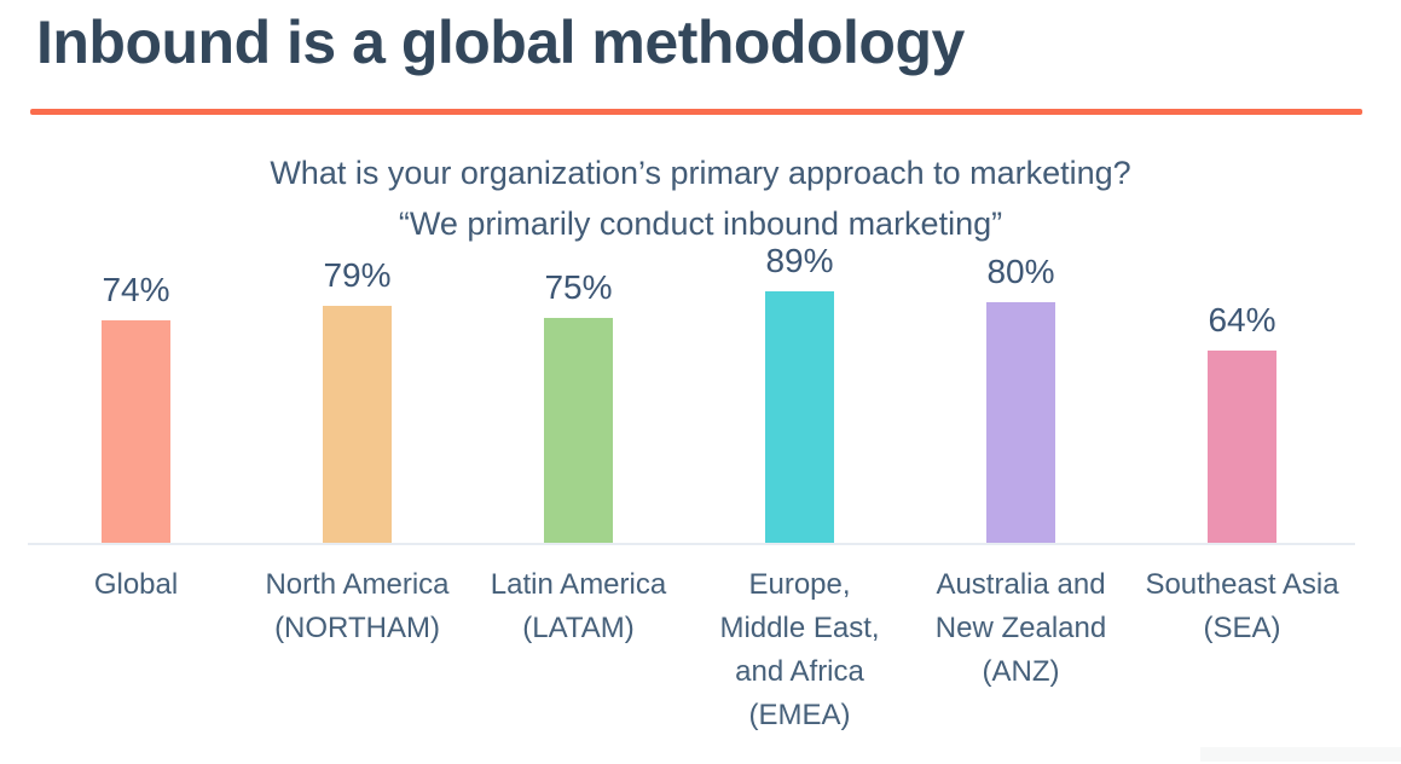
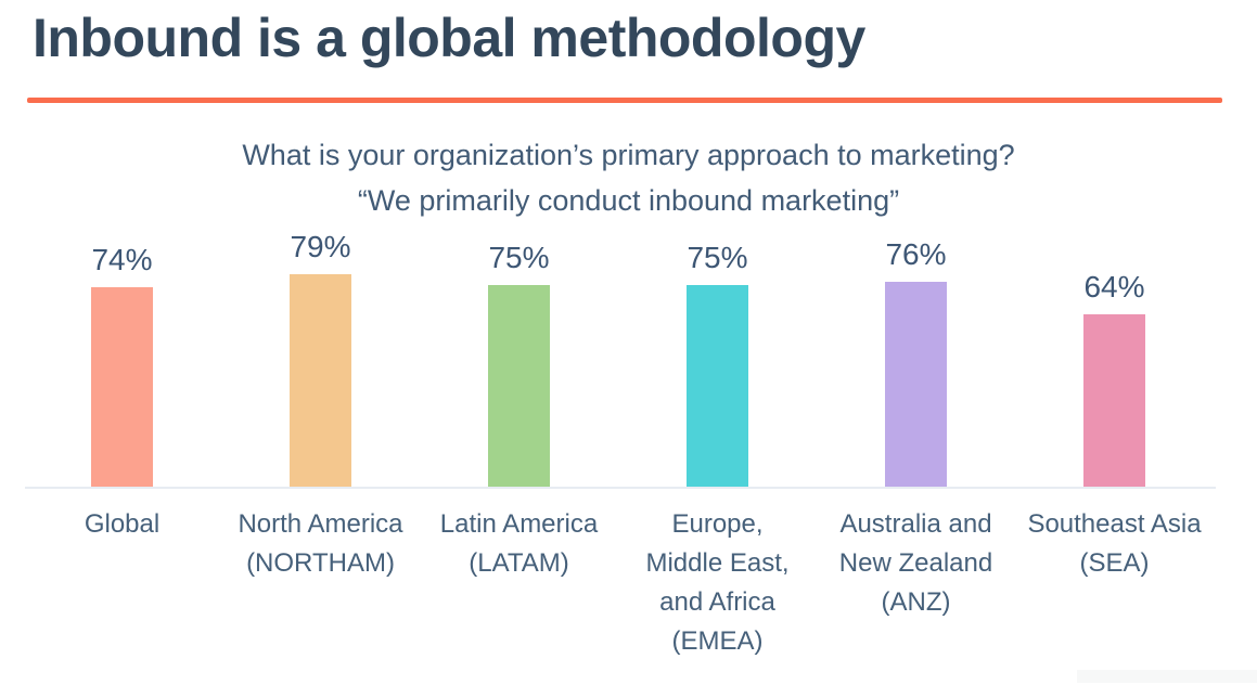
Europe, Middle East, and Africa (EMEA): 89% -> 75%
Australia and New Zealand (ANZ): 80% -> 76%
